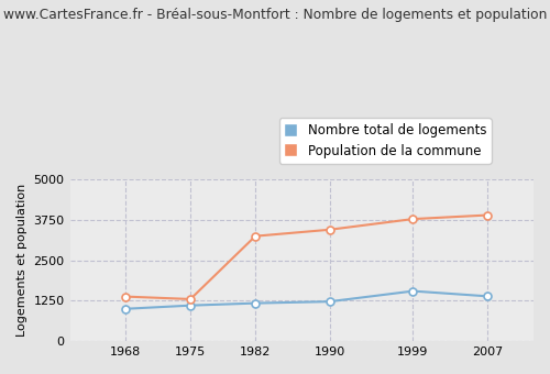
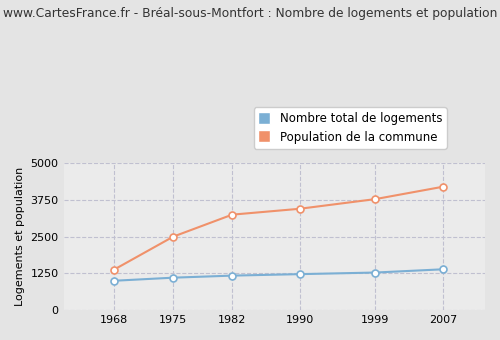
Population de la commune/1975: 1300 -> 2500
Nombre total de logements/1999: 1550 -> 1280
Population de la commune/2007: 3900 -> 4200
